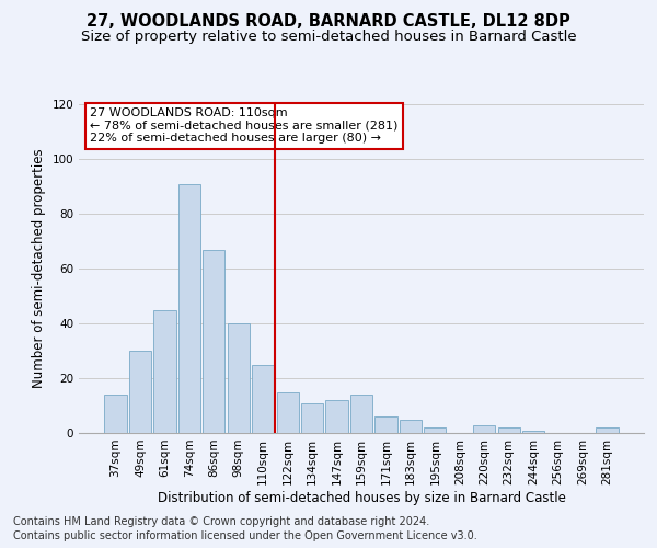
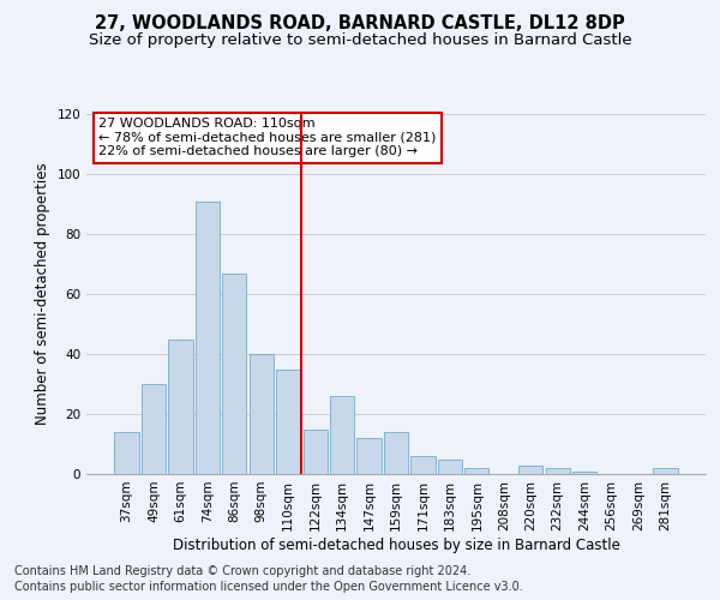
110sqm: 25 -> 35
134sqm: 11 -> 26
